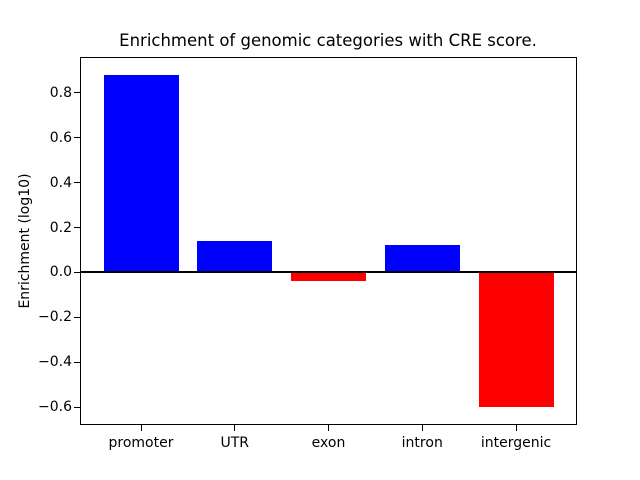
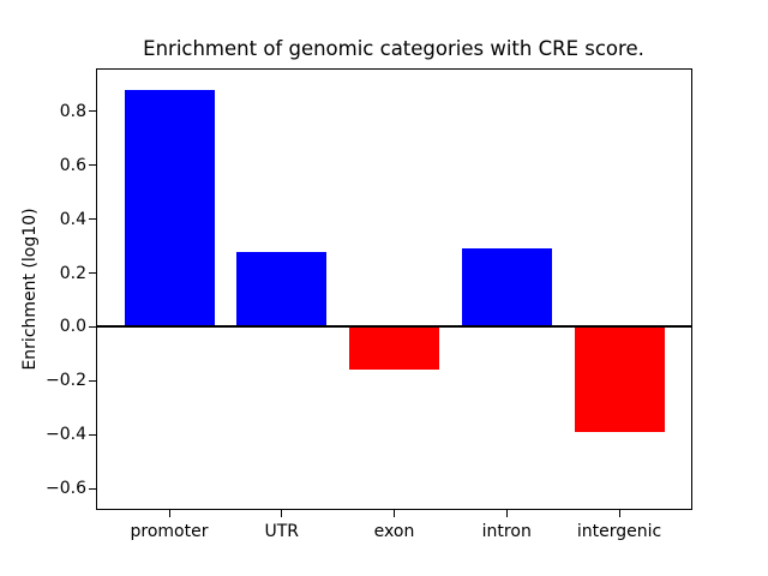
UTR: 0.14 -> 0.28
exon: -0.04 -> -0.16
intron: 0.12 -> 0.29
intergenic: -0.60 -> -0.39
